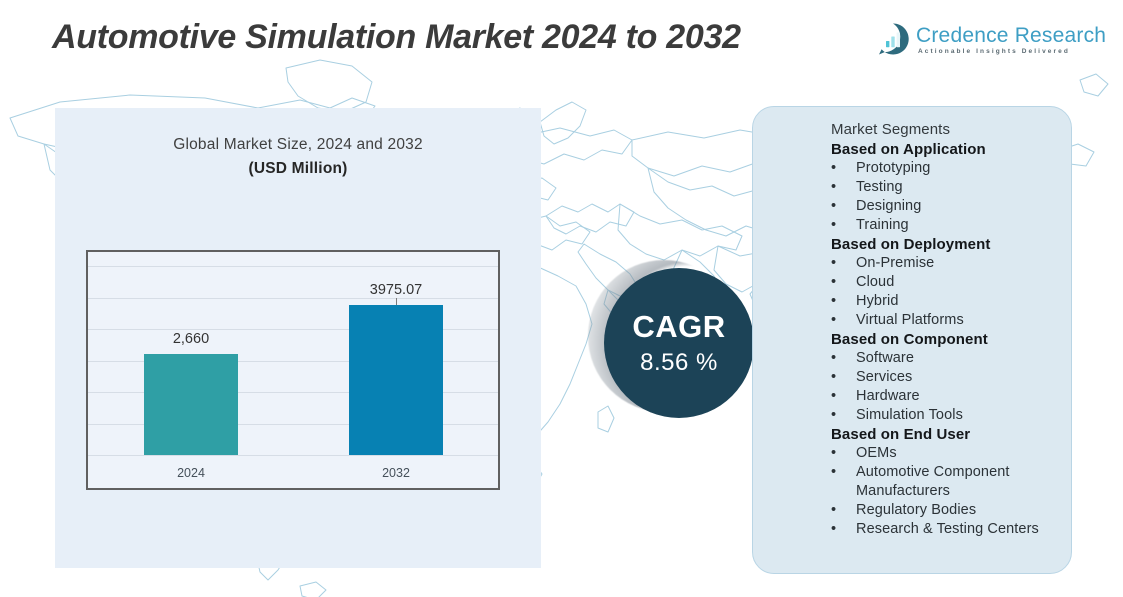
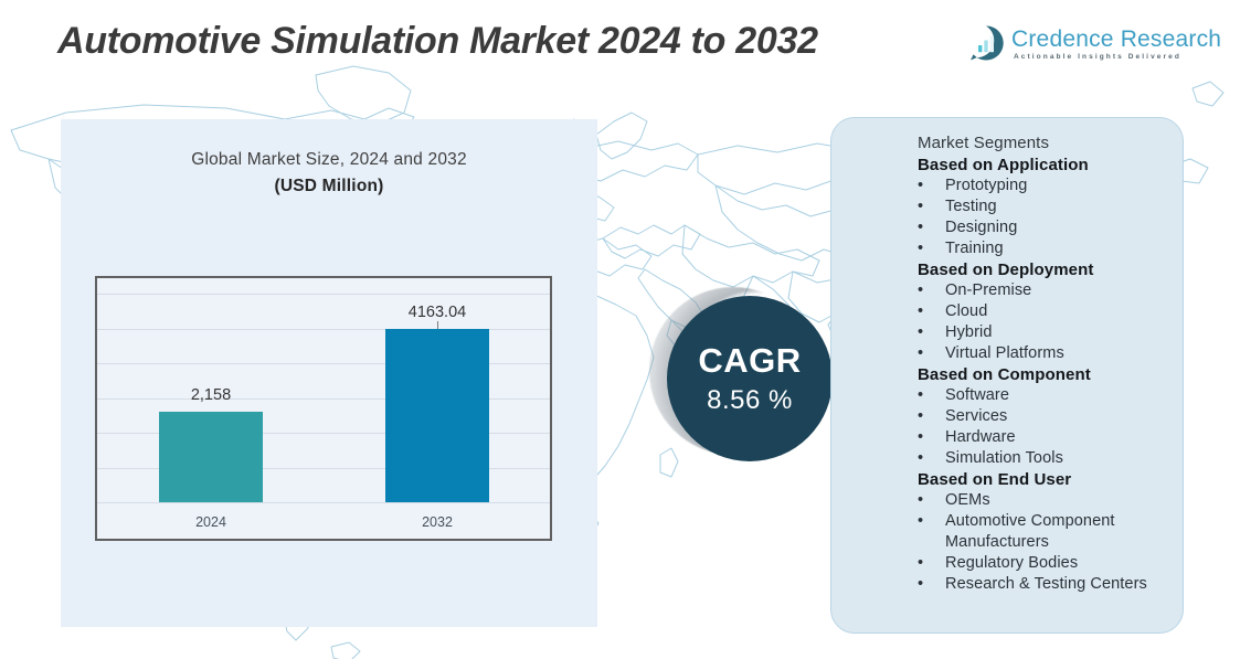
2024: 2,660 -> 2,158
2032: 3975.07 -> 4163.04
